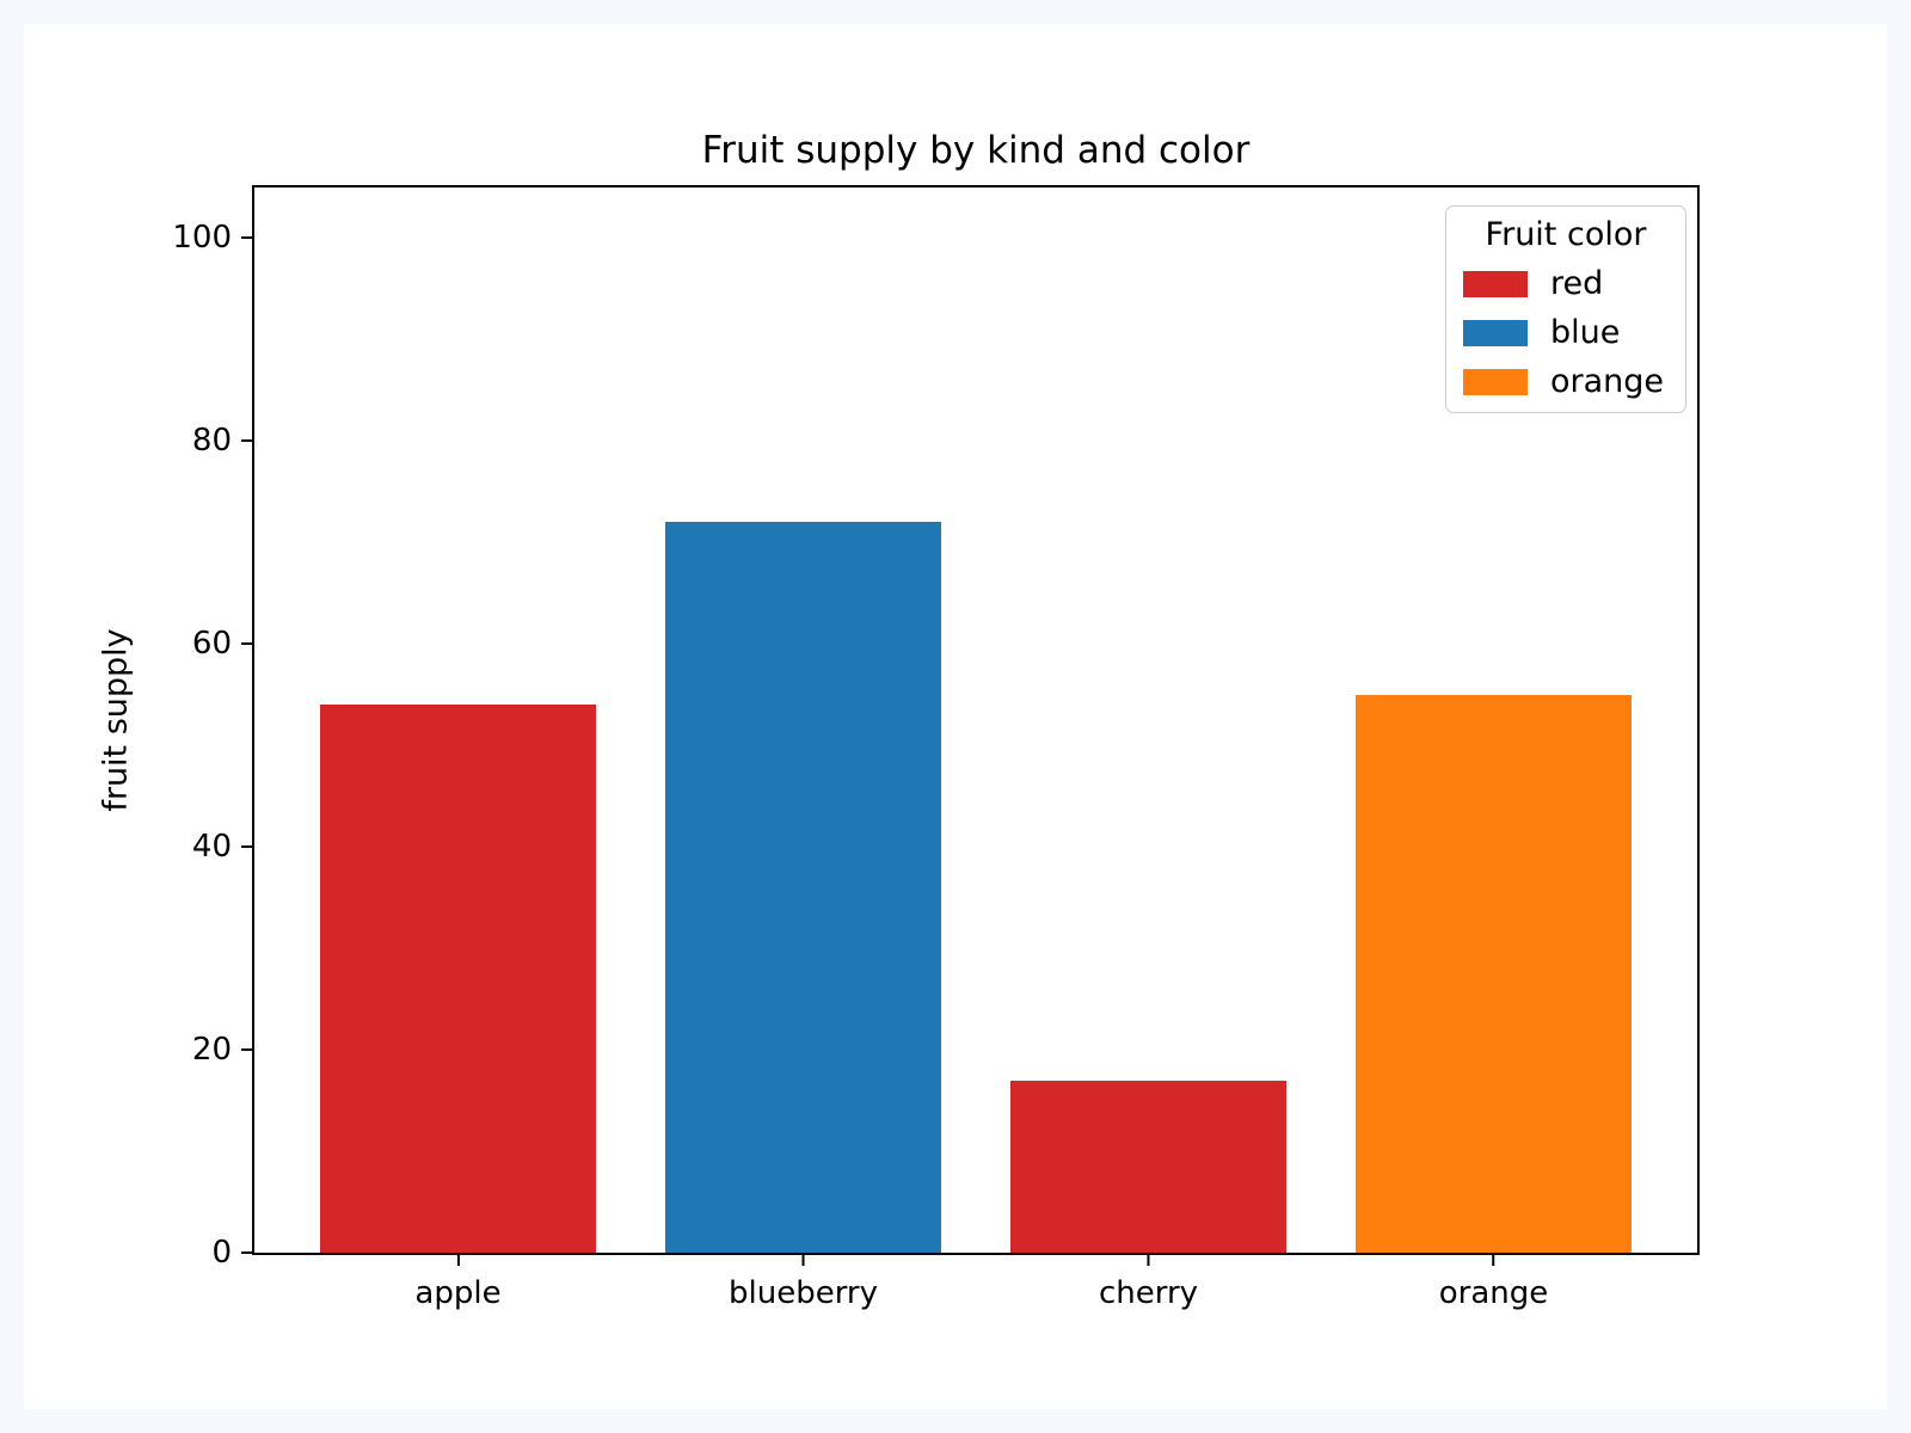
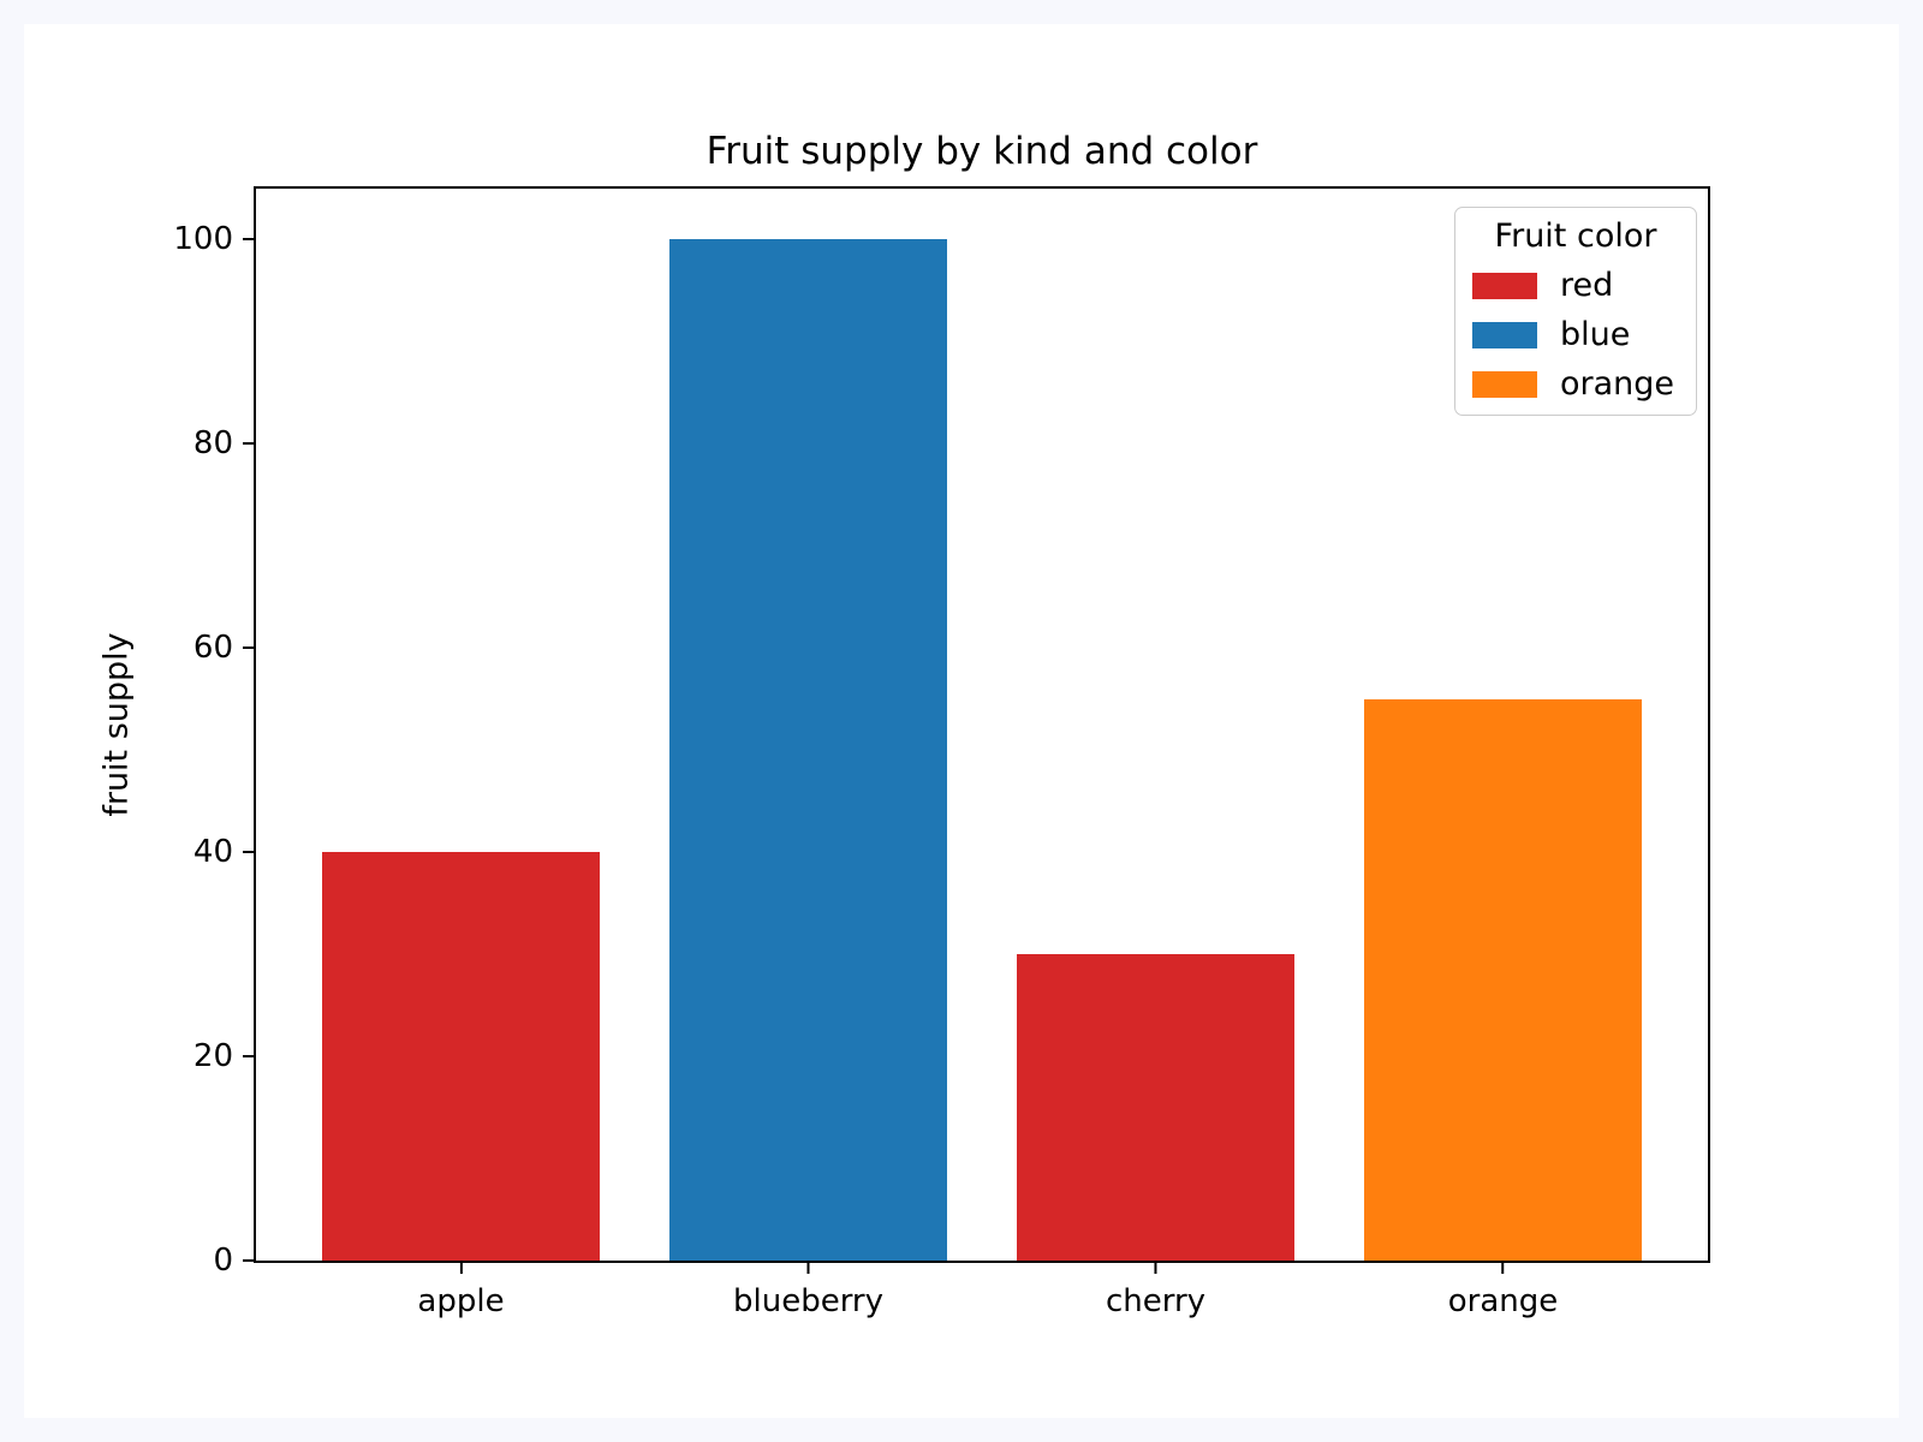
apple: 54 -> 40
blueberry: 72 -> 100
cherry: 17 -> 30
